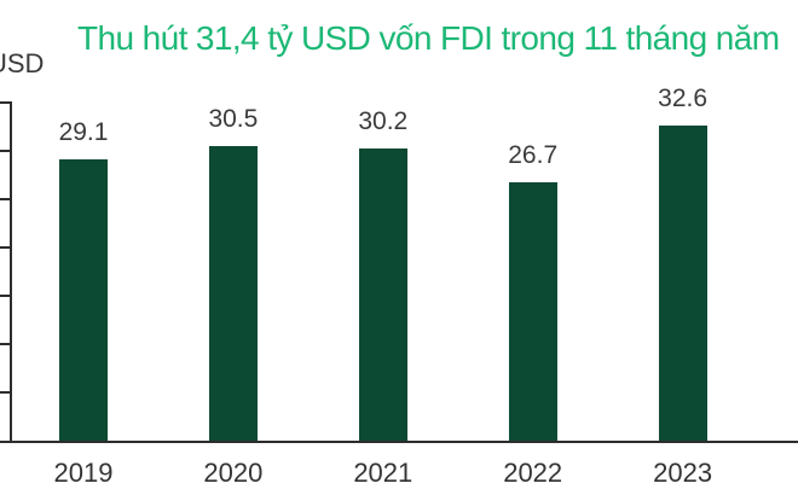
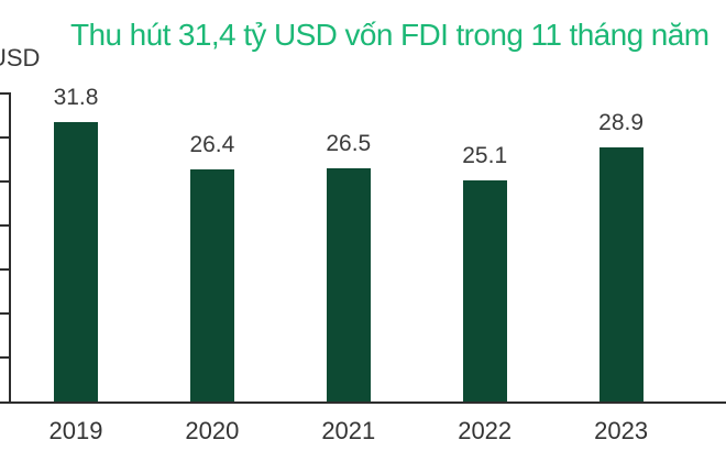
2019: 29.1 -> 31.8
2020: 30.5 -> 26.4
2021: 30.2 -> 26.5
2022: 26.7 -> 25.1
2023: 32.6 -> 28.9
